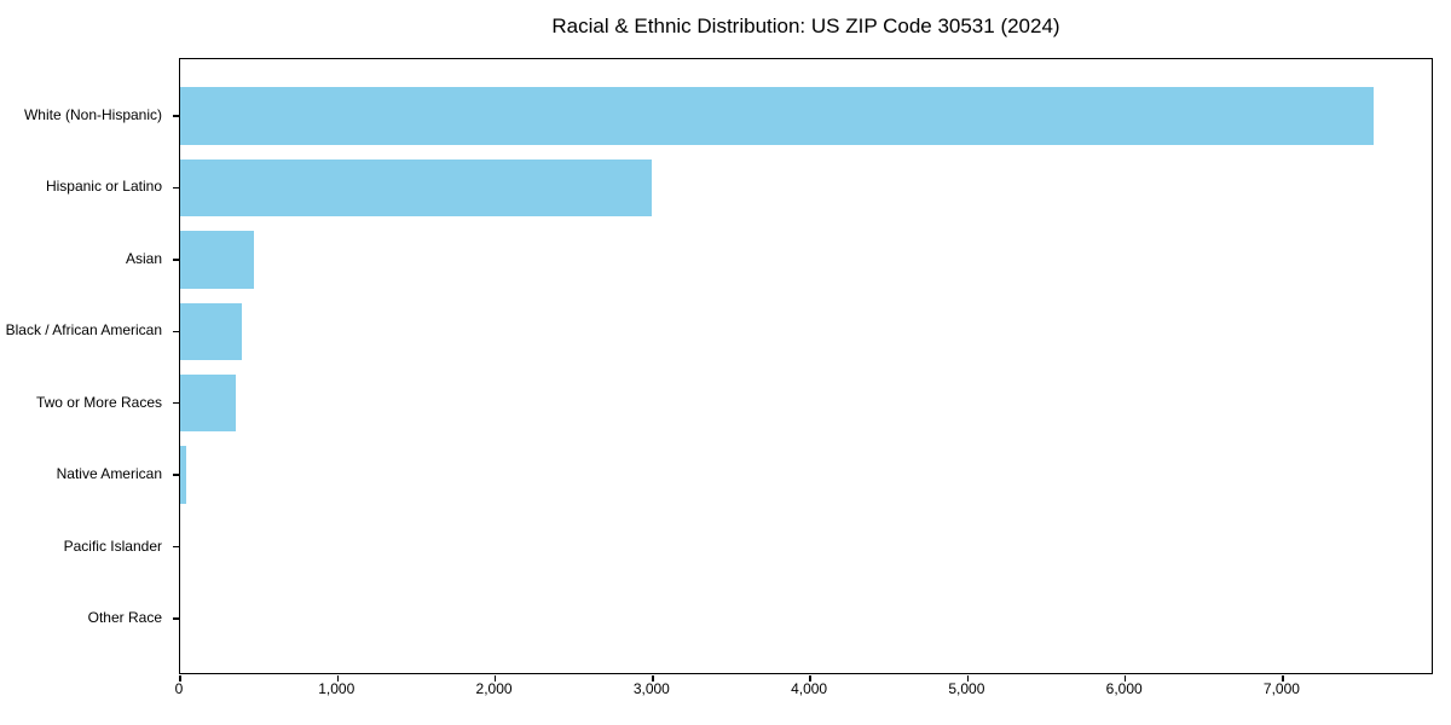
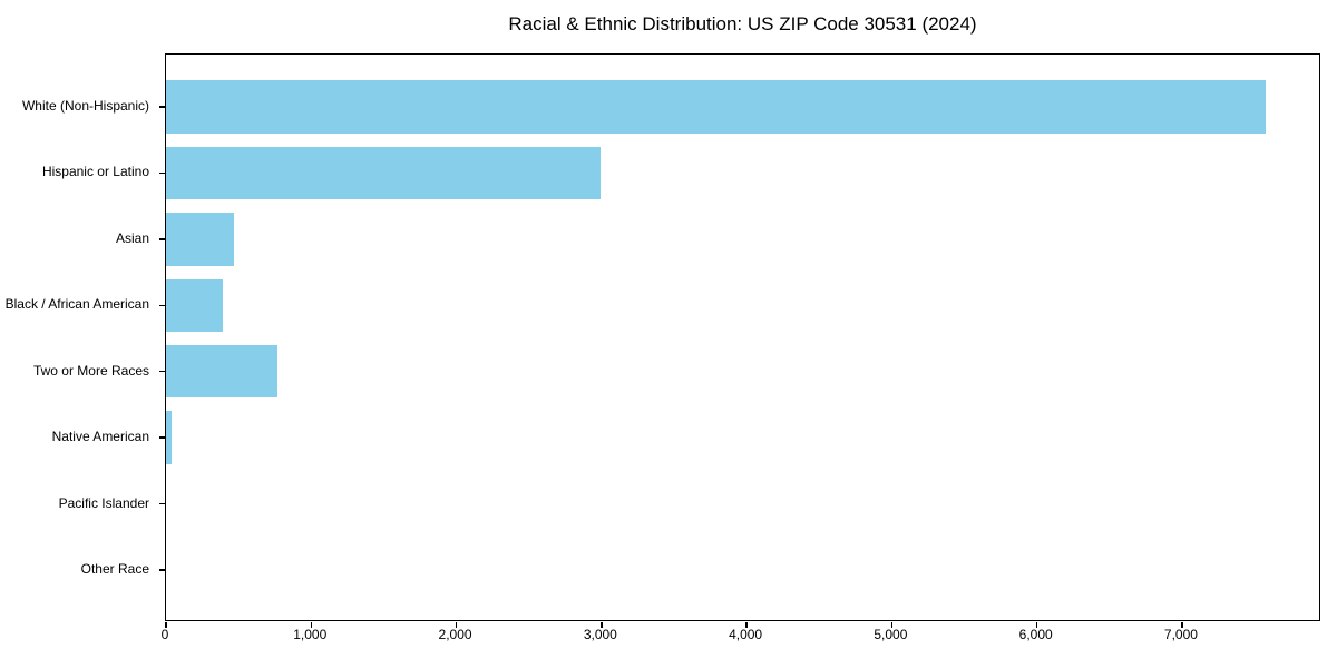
Two or More Races: 350 -> 770
